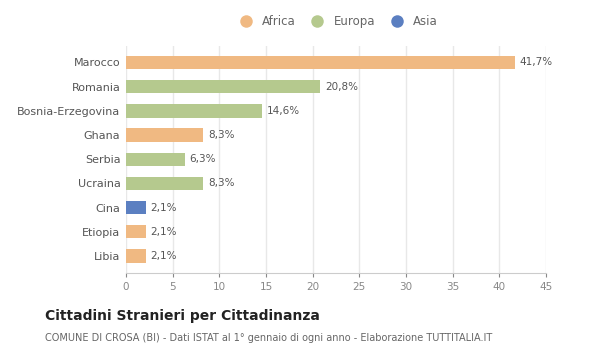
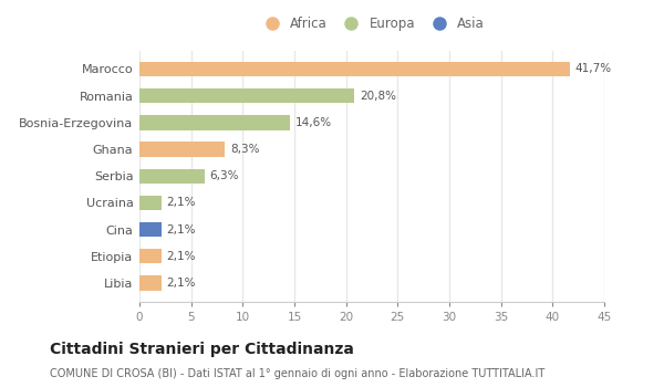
Ucraina: 8,3% -> 2,1%
